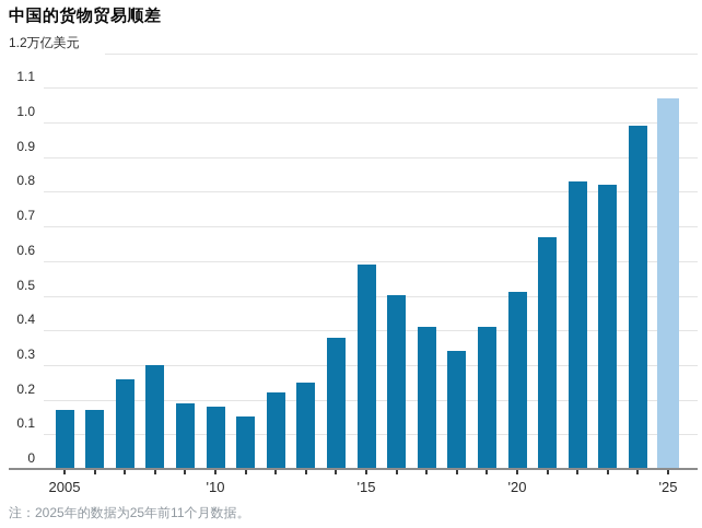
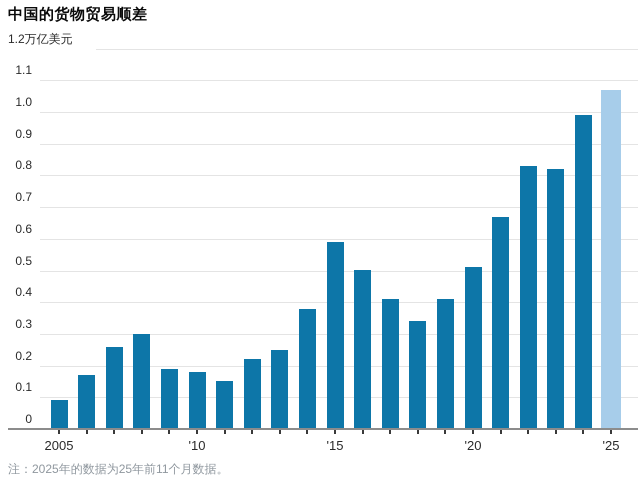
2005: 0.17 -> 0.09
